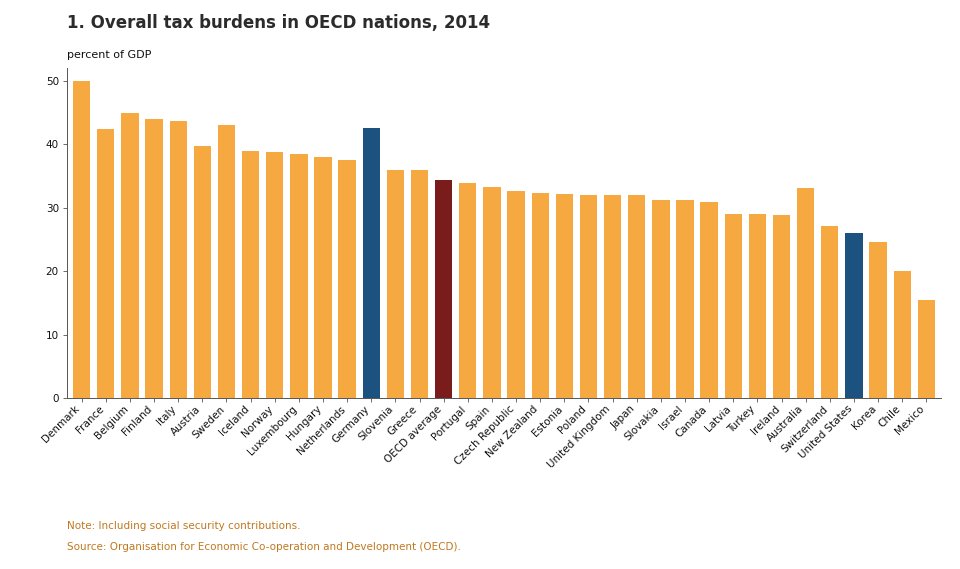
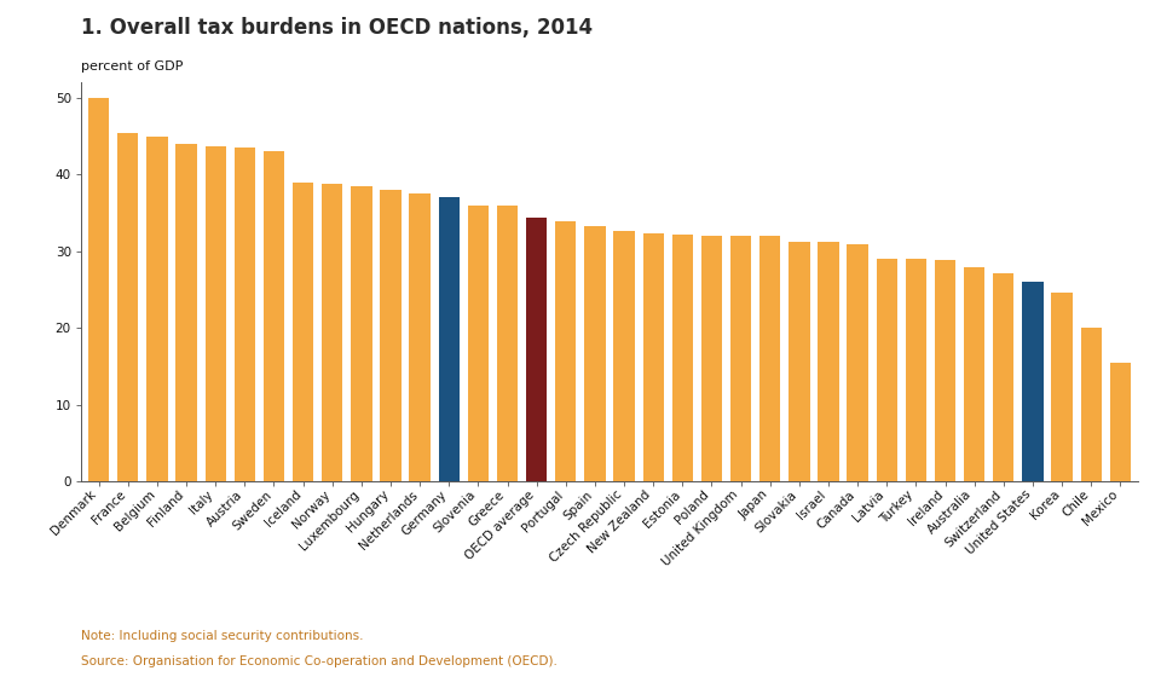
France: 42.4 -> 45.5
Austria: 39.8 -> 43.5
Germany: 42.6 -> 37.0
Australia: 33.2 -> 27.9
